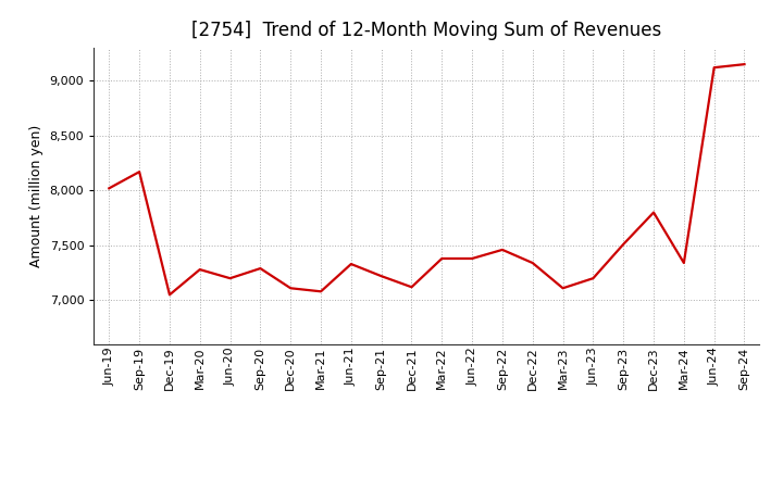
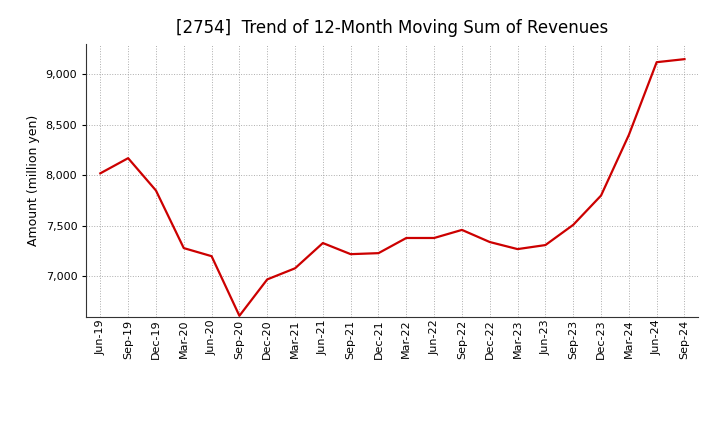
Dec-19: 7,050 -> 7,850
Sep-20: 7,290 -> 6,610
Dec-20: 7,110 -> 6,970
Dec-21: 7,120 -> 7,230
Mar-23: 7,110 -> 7,270
Jun-23: 7,200 -> 7,310
Mar-24: 7,340 -> 8,400
